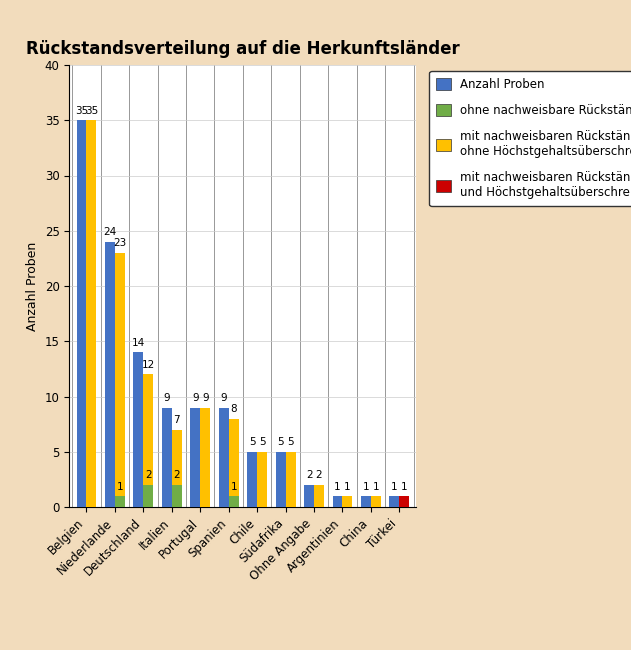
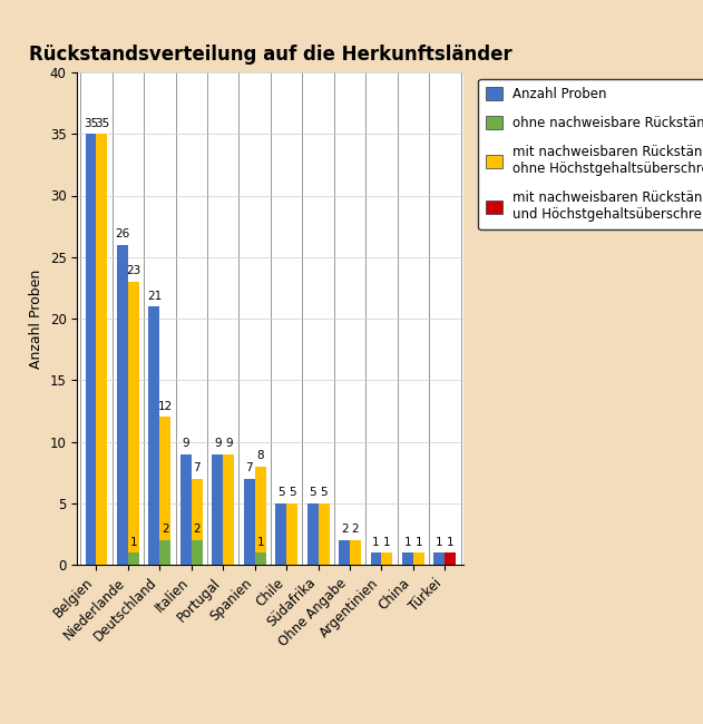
Anzahl Proben/Niederlande: 24 -> 26
Anzahl Proben/Deutschland: 14 -> 21
Anzahl Proben/Spanien: 9 -> 7
